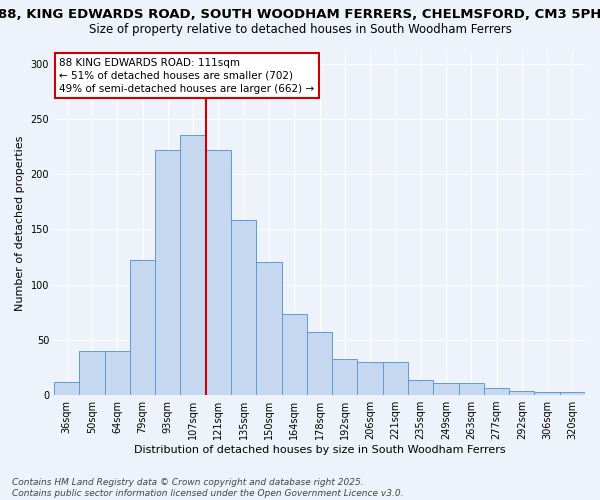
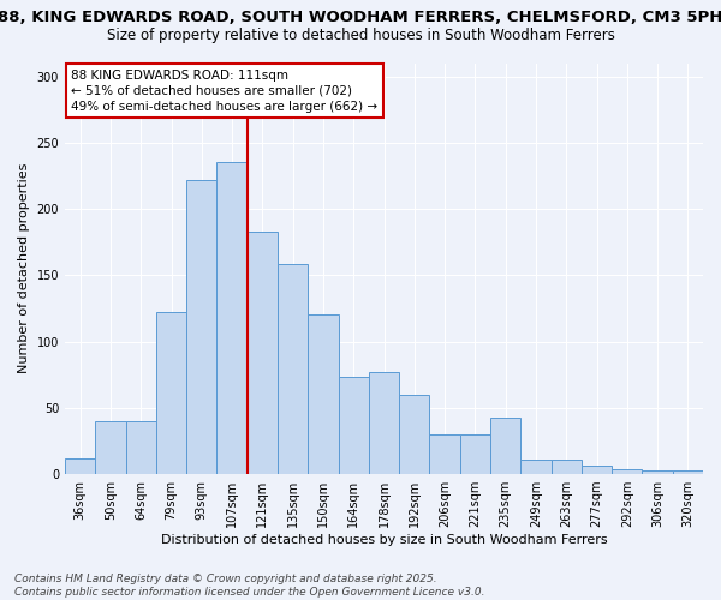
121sqm: 222 -> 183
178sqm: 57 -> 77
192sqm: 33 -> 60
235sqm: 14 -> 43
